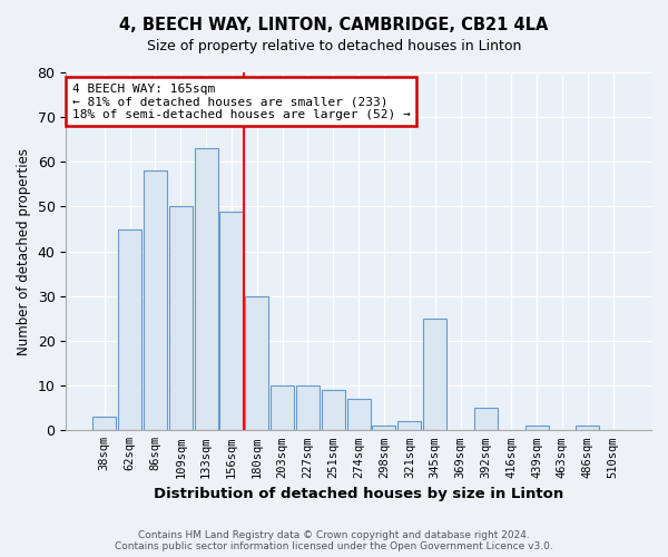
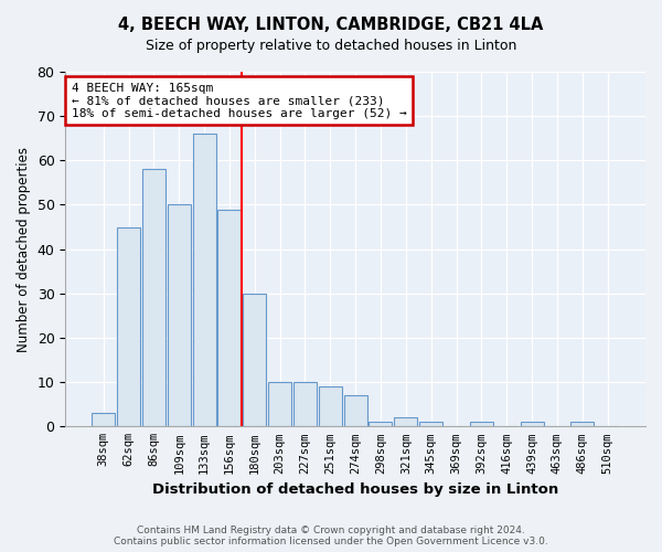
133sqm: 63 -> 66
345sqm: 25 -> 1
392sqm: 5 -> 1
